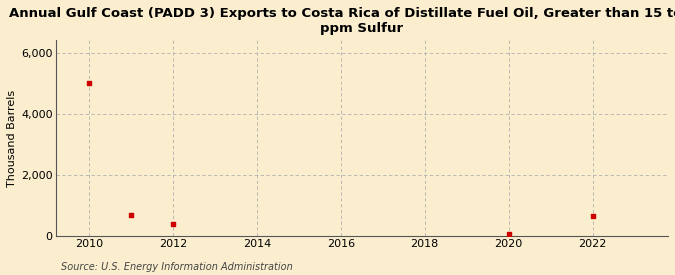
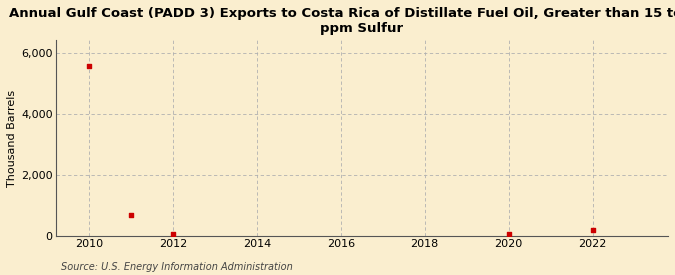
2010: 5,000 -> 5,550
2012: 400 -> 50
2022: 650 -> 200
